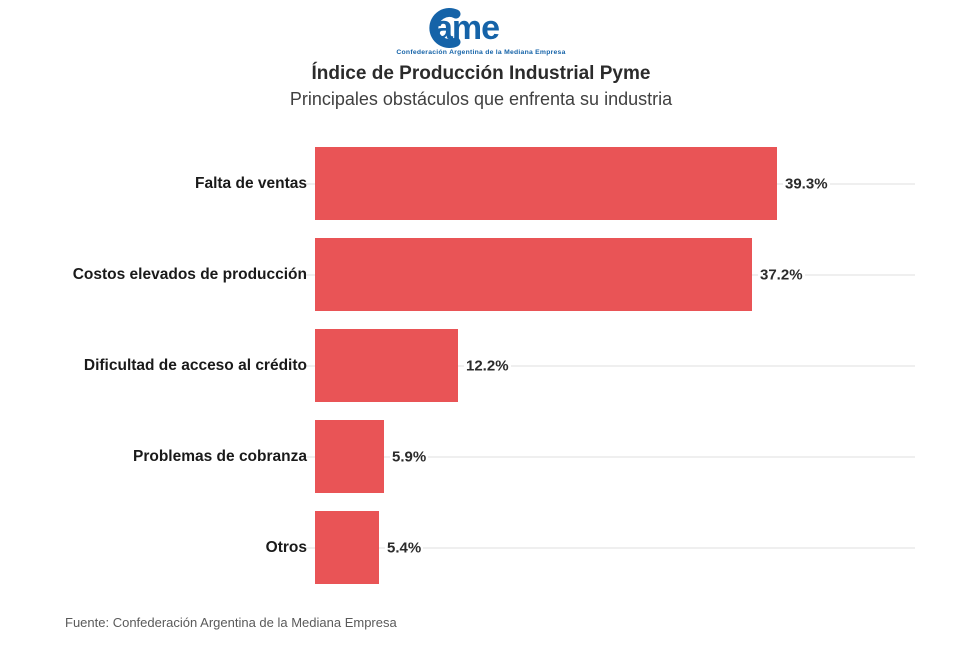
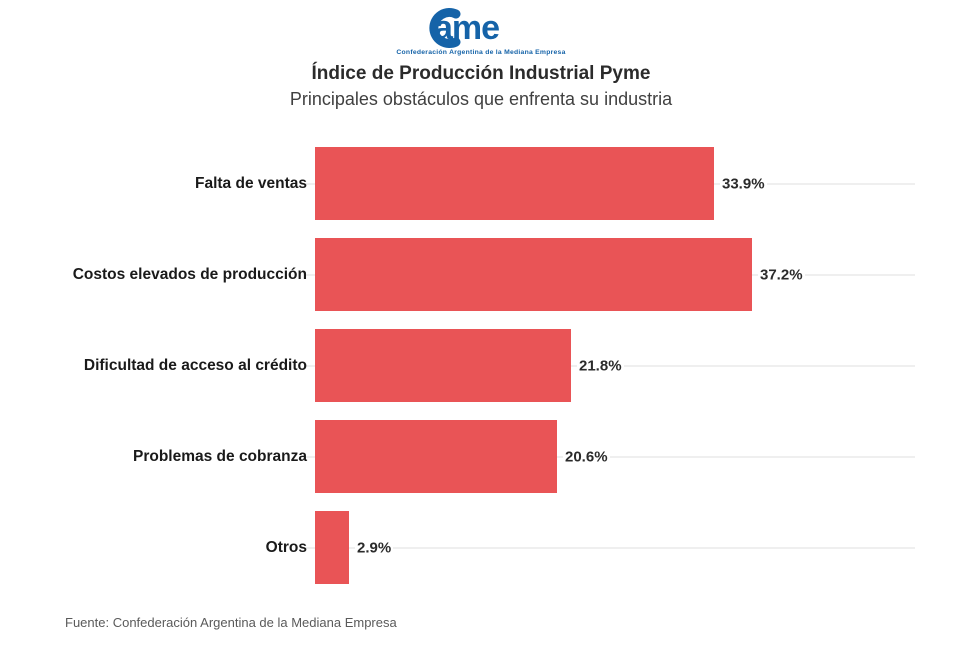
Falta de ventas: 39.3% -> 33.9%
Dificultad de acceso al crédito: 12.2% -> 21.8%
Problemas de cobranza: 5.9% -> 20.6%
Otros: 5.4% -> 2.9%
